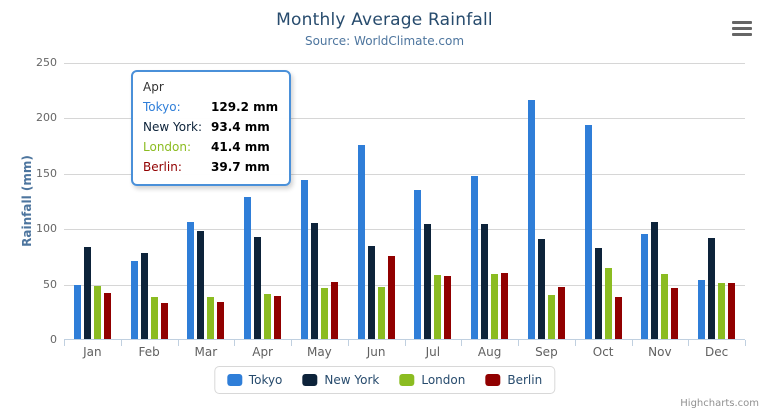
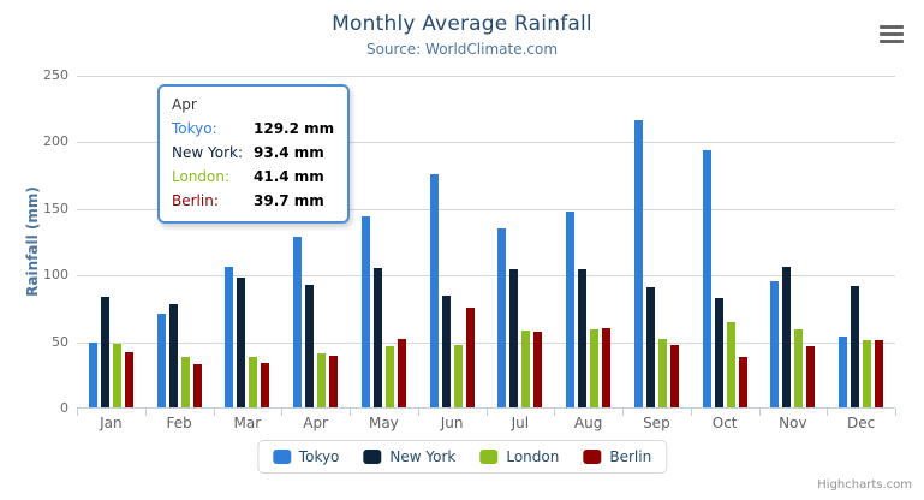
London/Sep: 41 -> 52
